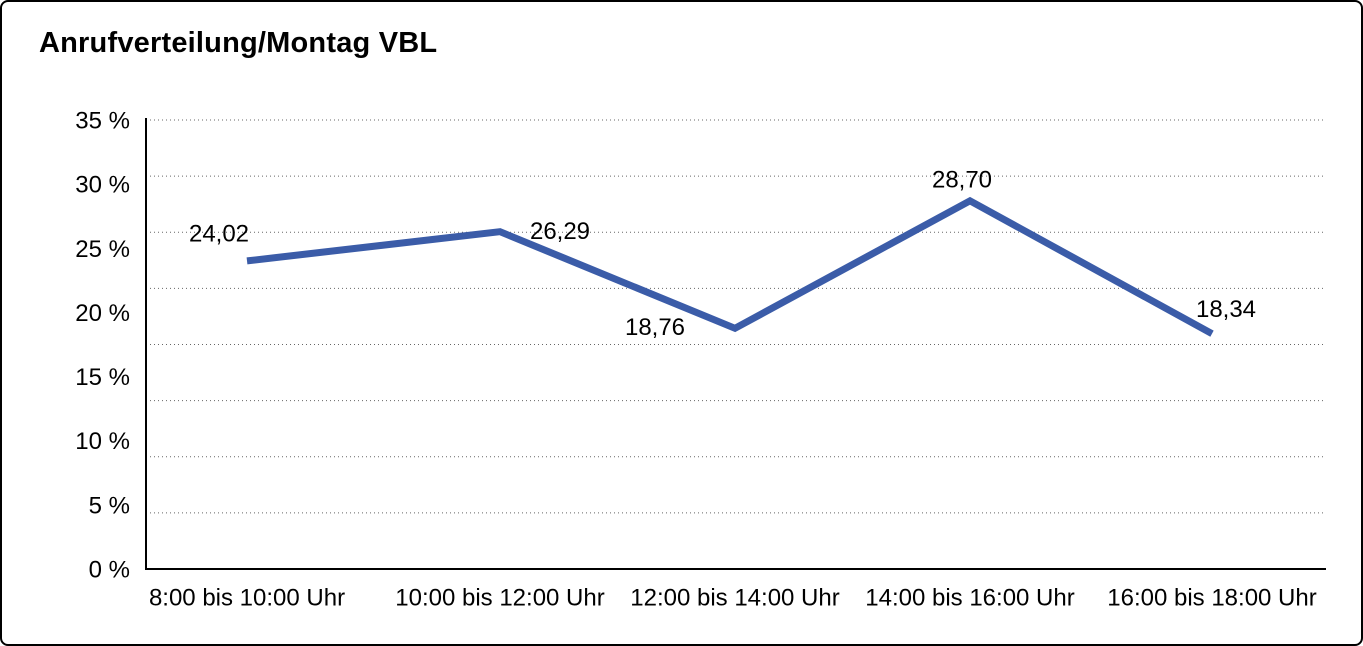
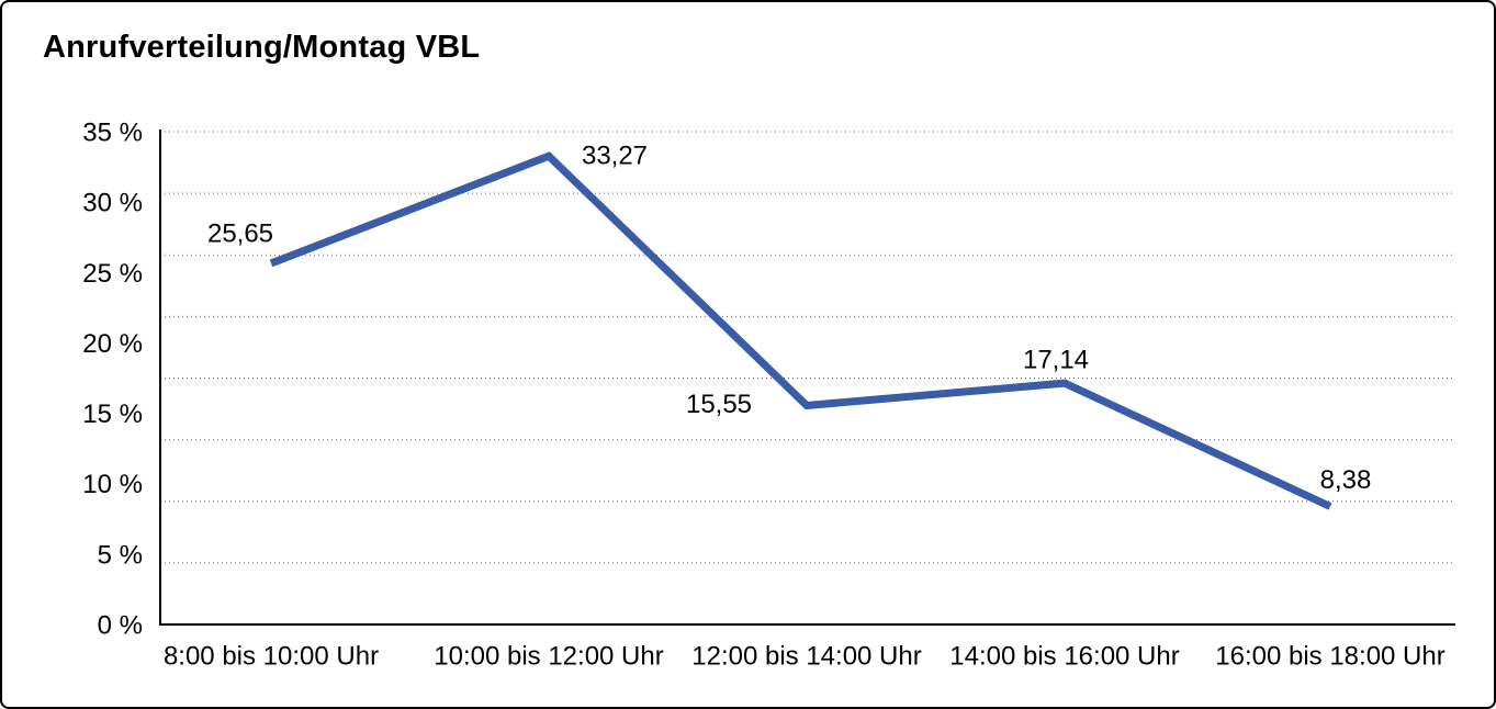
8:00 bis 10:00 Uhr: 24,02 -> 25,65
10:00 bis 12:00 Uhr: 26,29 -> 33,27
12:00 bis 14:00 Uhr: 18,76 -> 15,55
14:00 bis 16:00 Uhr: 28,70 -> 17,14
16:00 bis 18:00 Uhr: 18,34 -> 8,38
